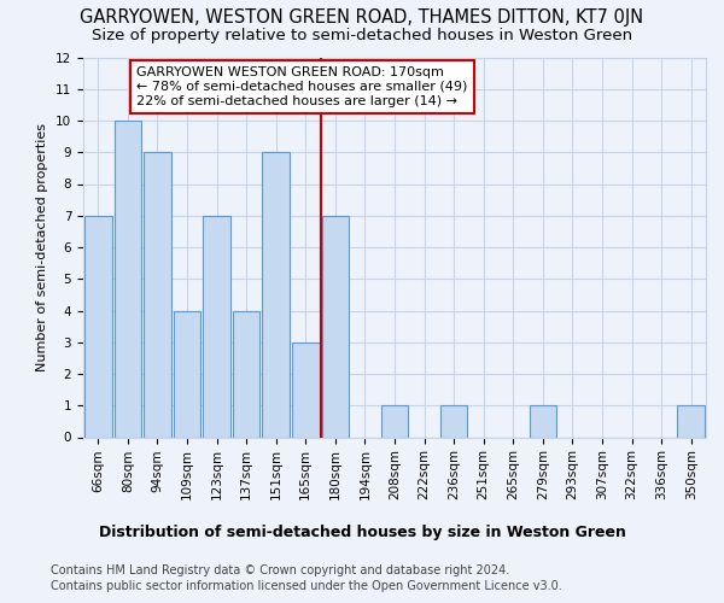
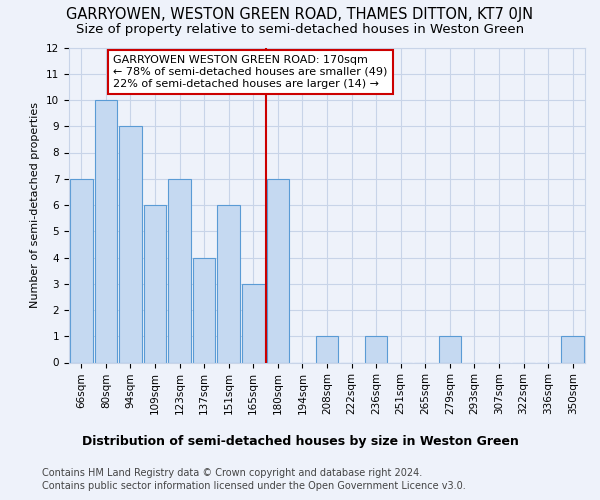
109sqm: 4 -> 6
151sqm: 9 -> 6
